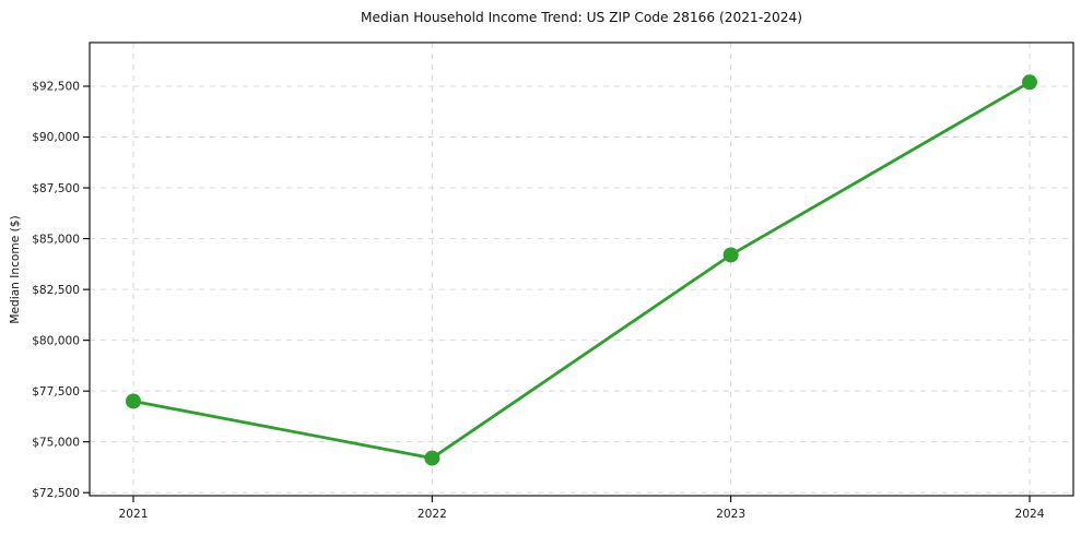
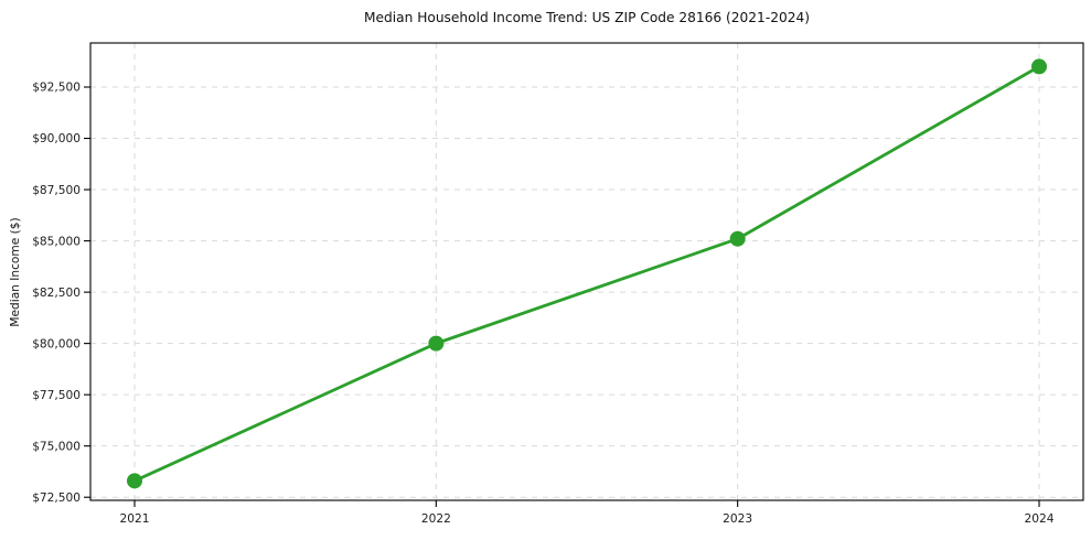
2021: $77000 -> $73300
2022: $74200 -> $80000
2023: $84200 -> $85100
2024: $92700 -> $93500
